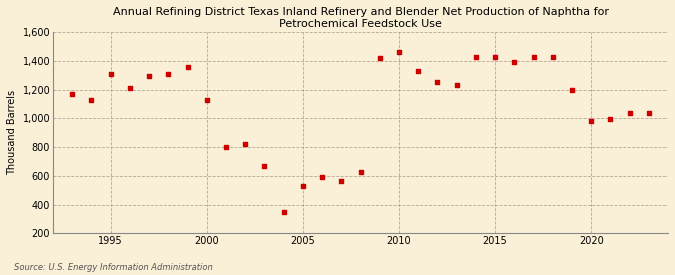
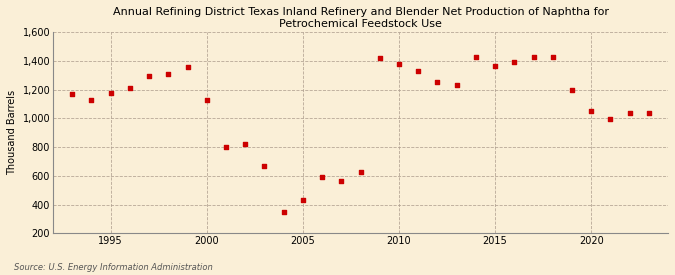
1995: 1,310 -> 1,180
2005: 530 -> 430
2010: 1,460 -> 1,380
2015: 1,430 -> 1,360
2020: 980 -> 1,050
